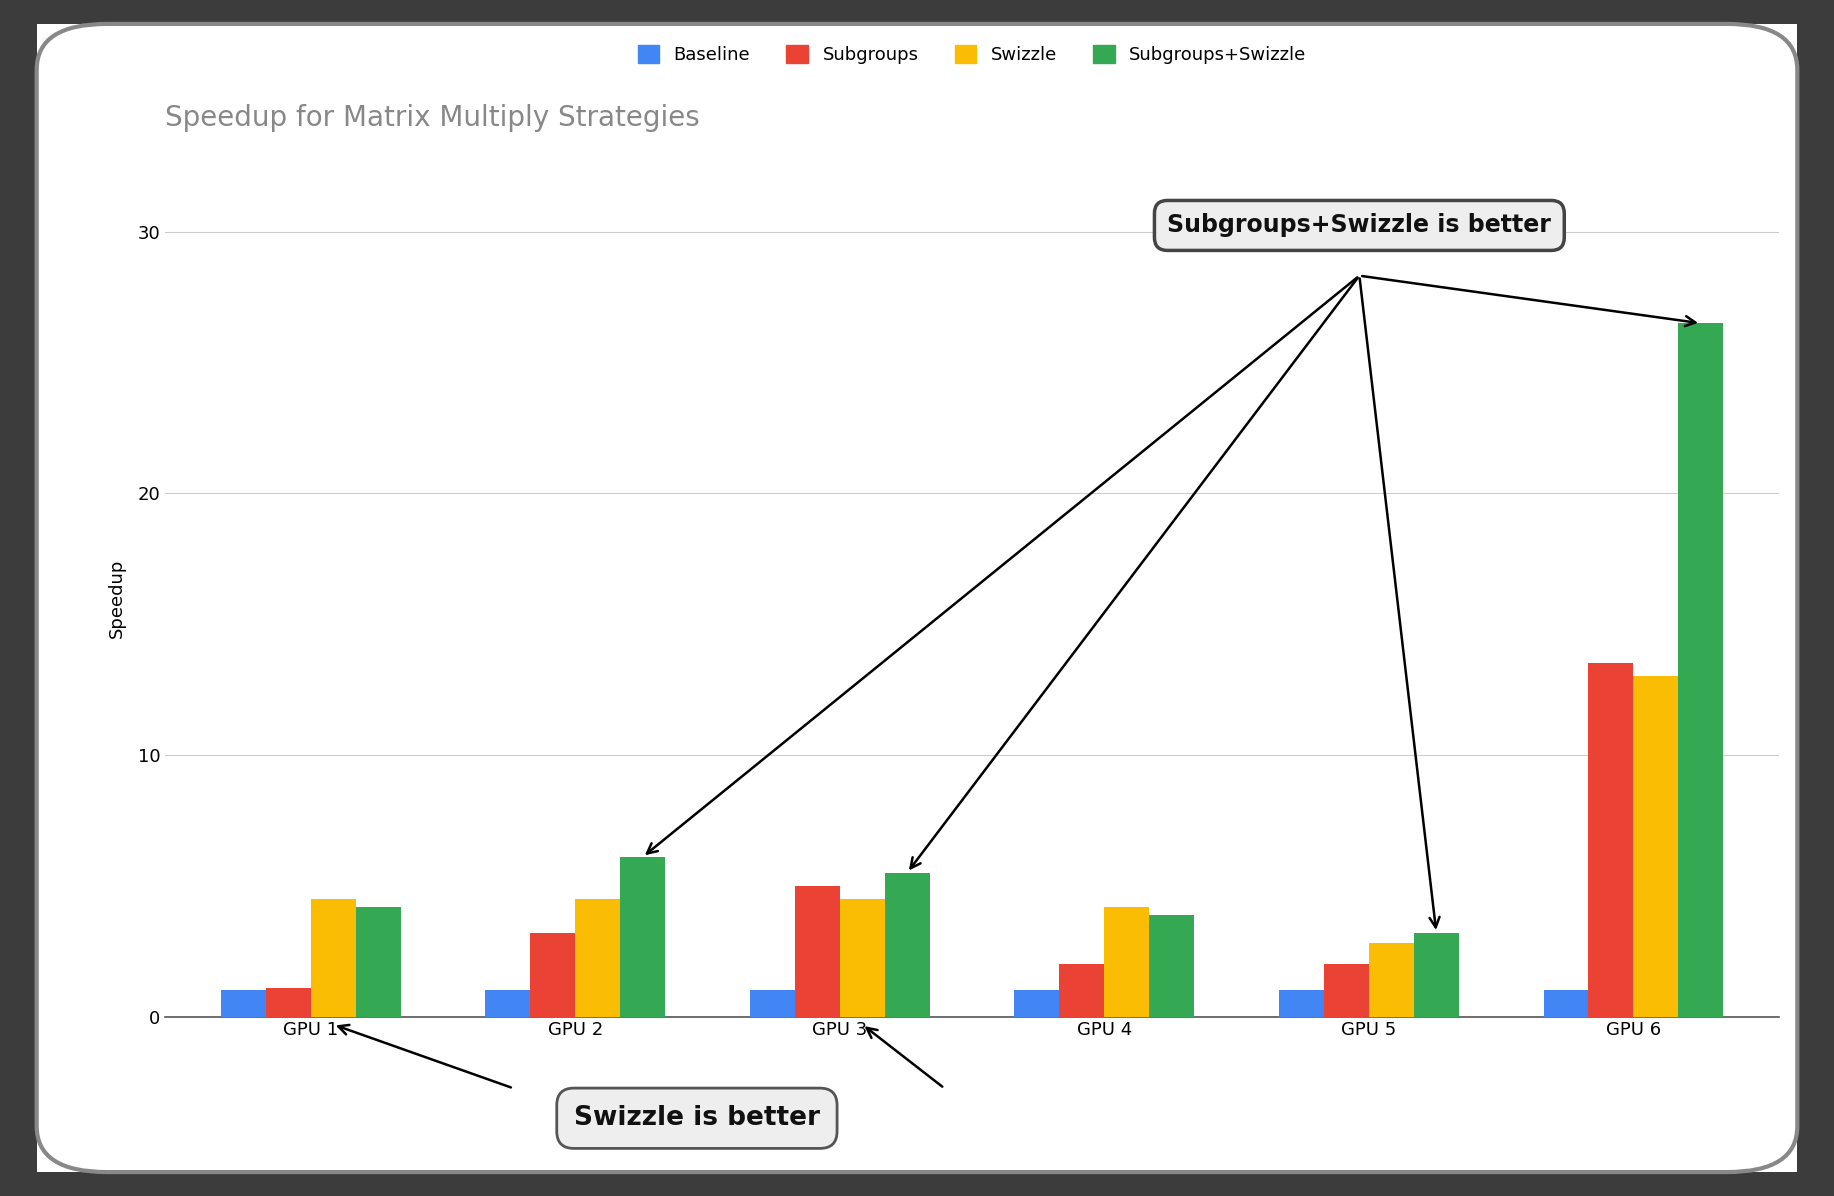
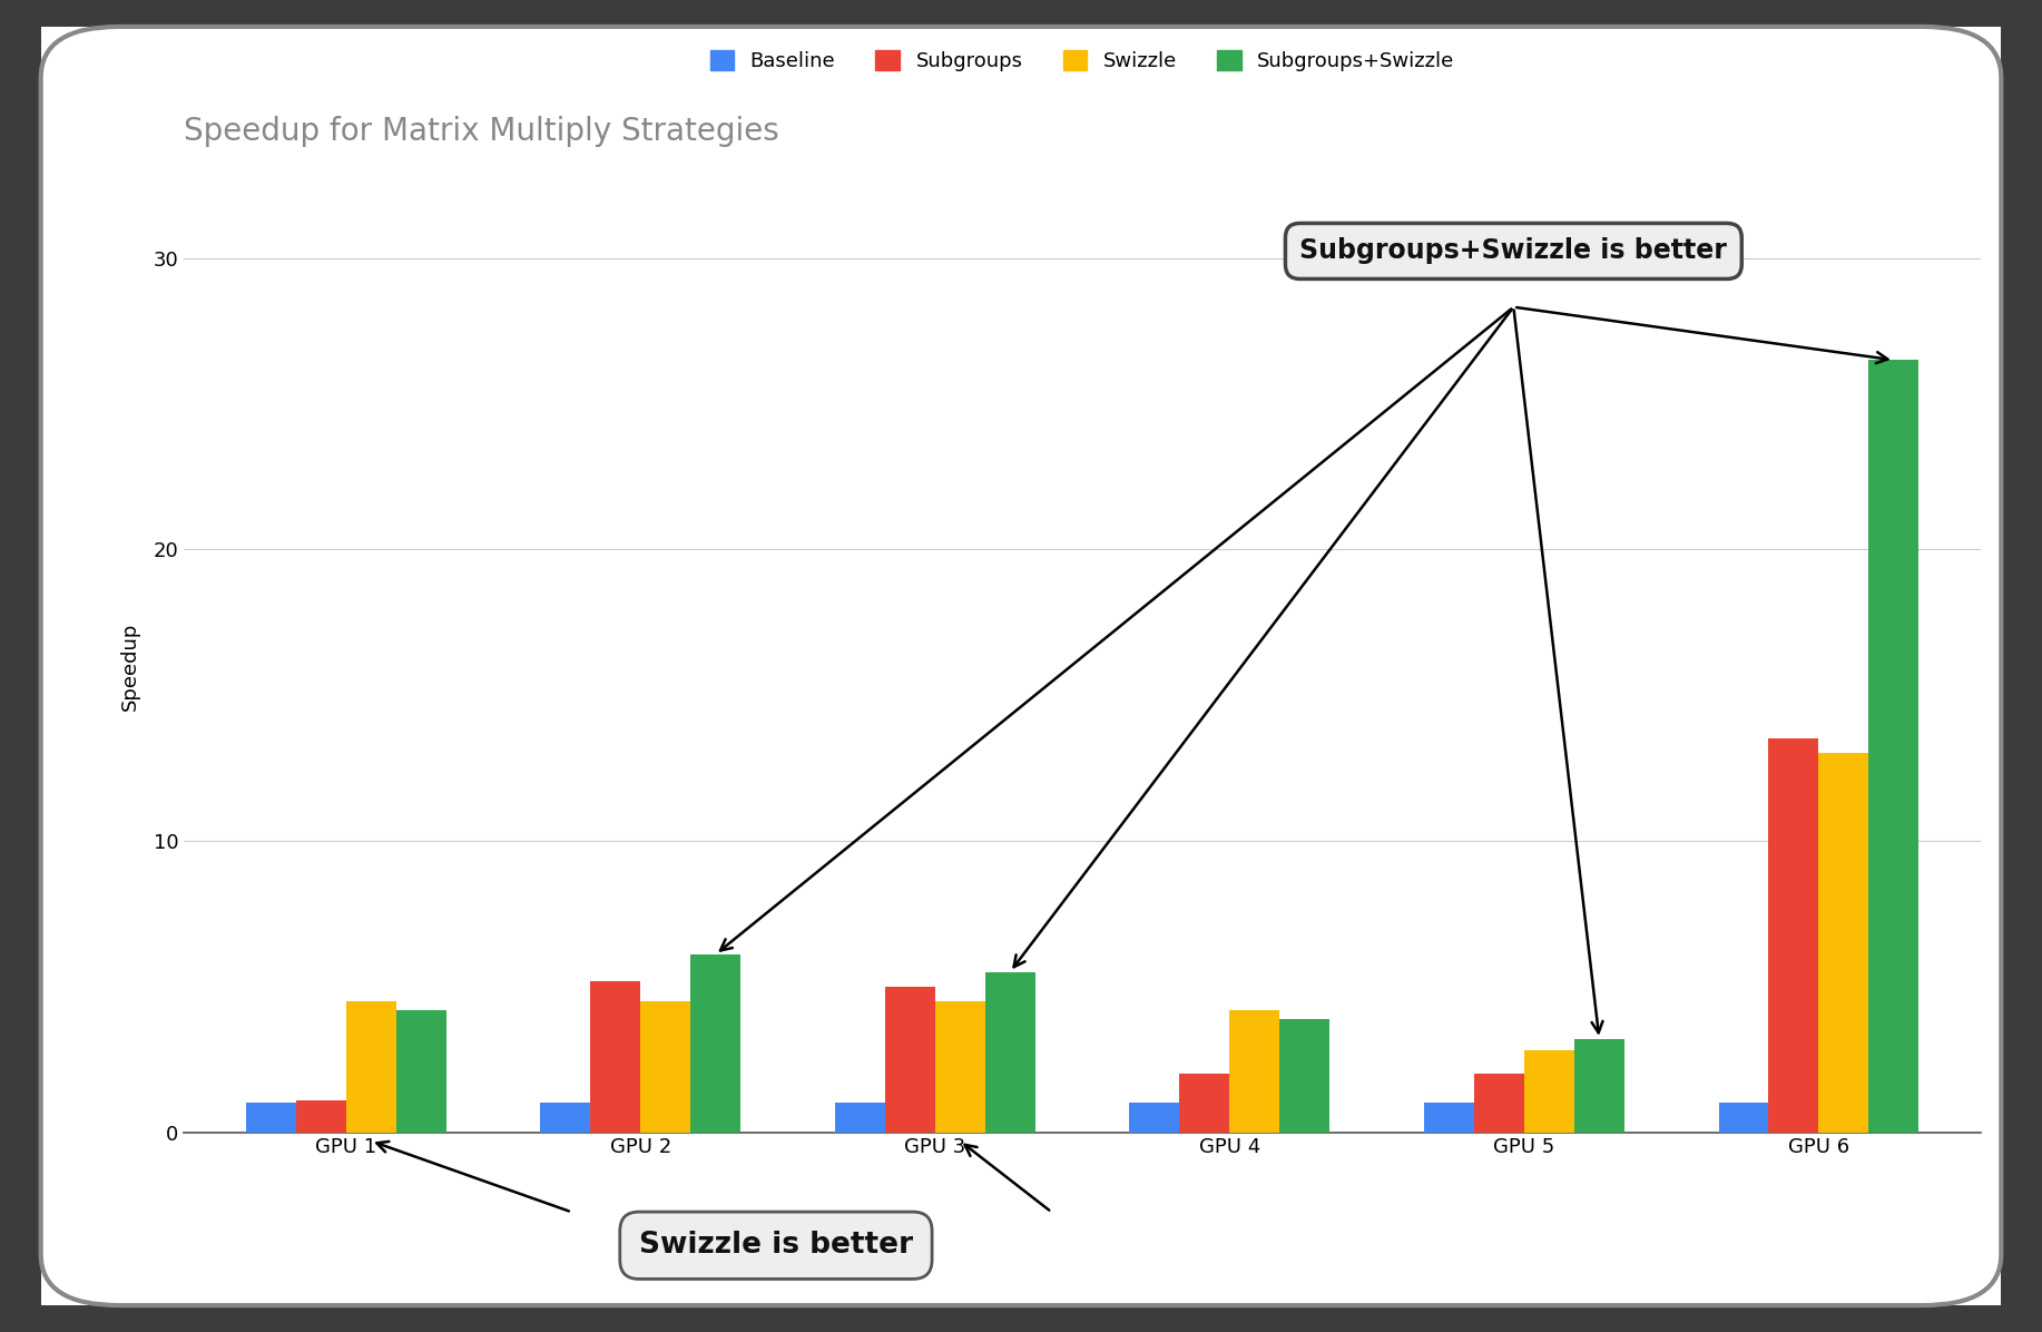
Subgroups/GPU 2: 3.2 -> 5.2
